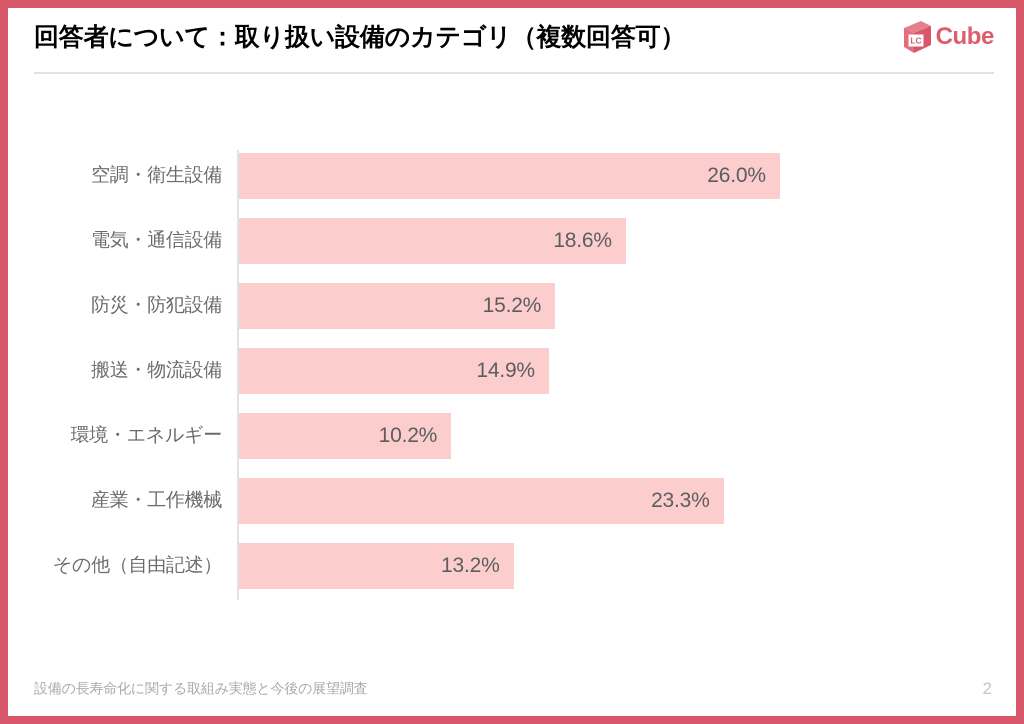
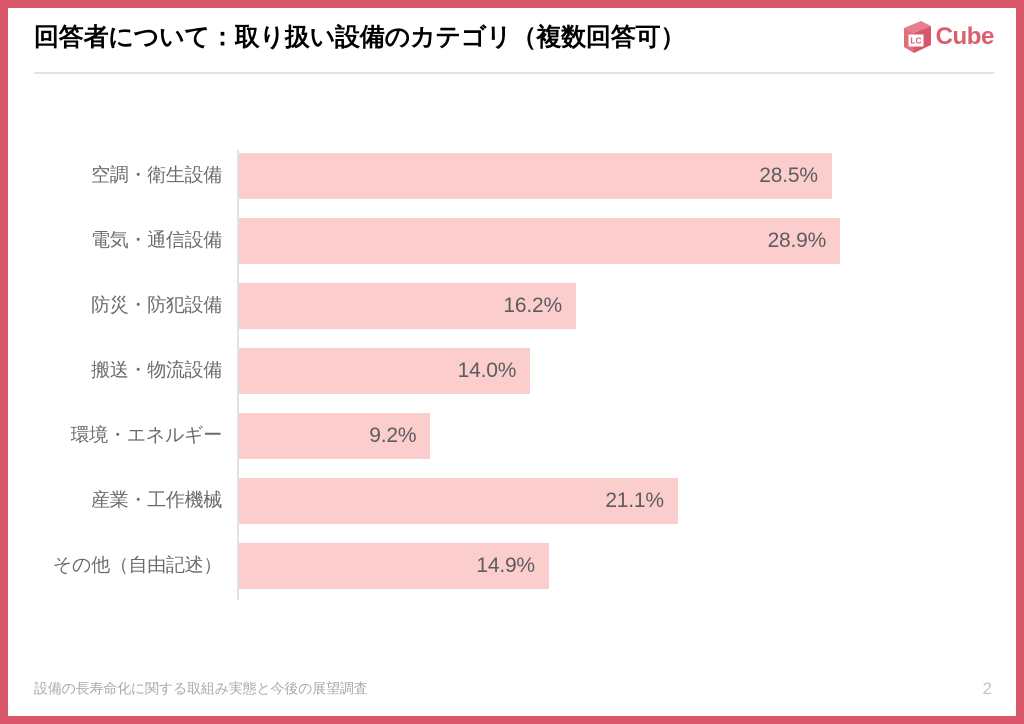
空調・衛生設備: 26.0% -> 28.5%
電気・通信設備: 18.6% -> 28.9%
防災・防犯設備: 15.2% -> 16.2%
搬送・物流設備: 14.9% -> 14.0%
環境・エネルギー: 10.2% -> 9.2%
産業・工作機械: 23.3% -> 21.1%
その他（自由記述）: 13.2% -> 14.9%
